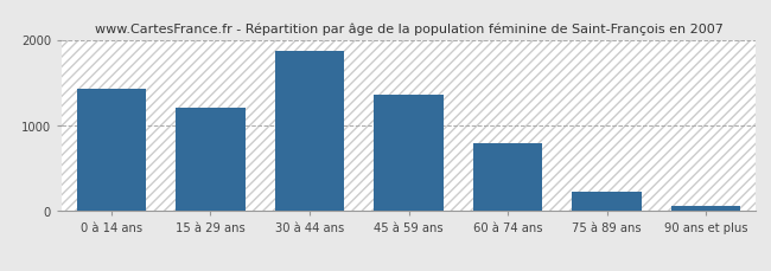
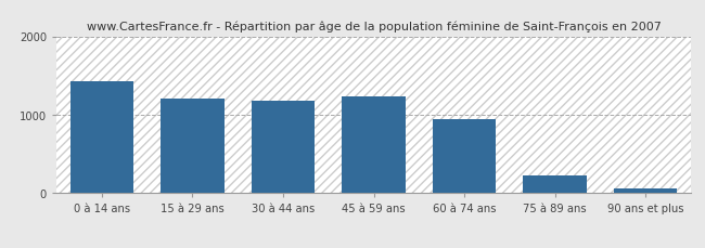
30 à 44 ans: 1870 -> 1180
45 à 59 ans: 1360 -> 1240
60 à 74 ans: 790 -> 940
